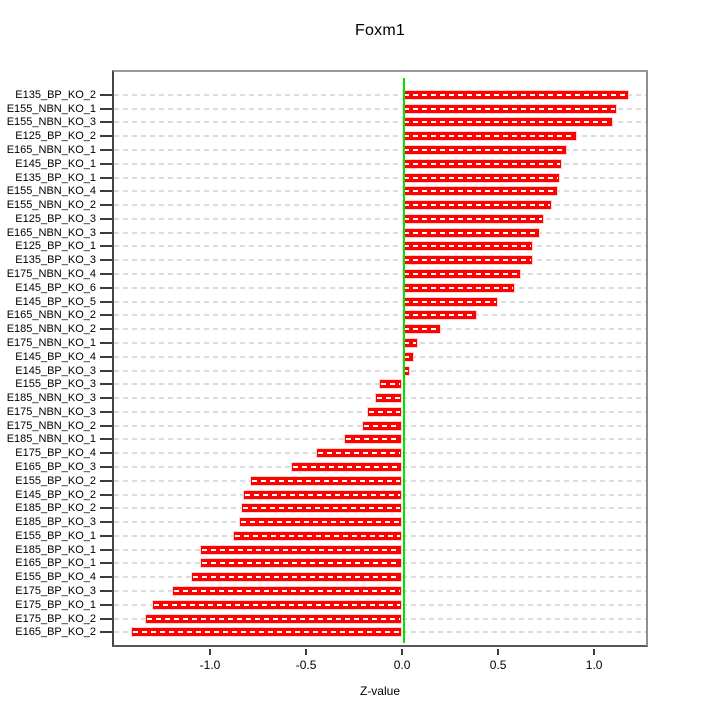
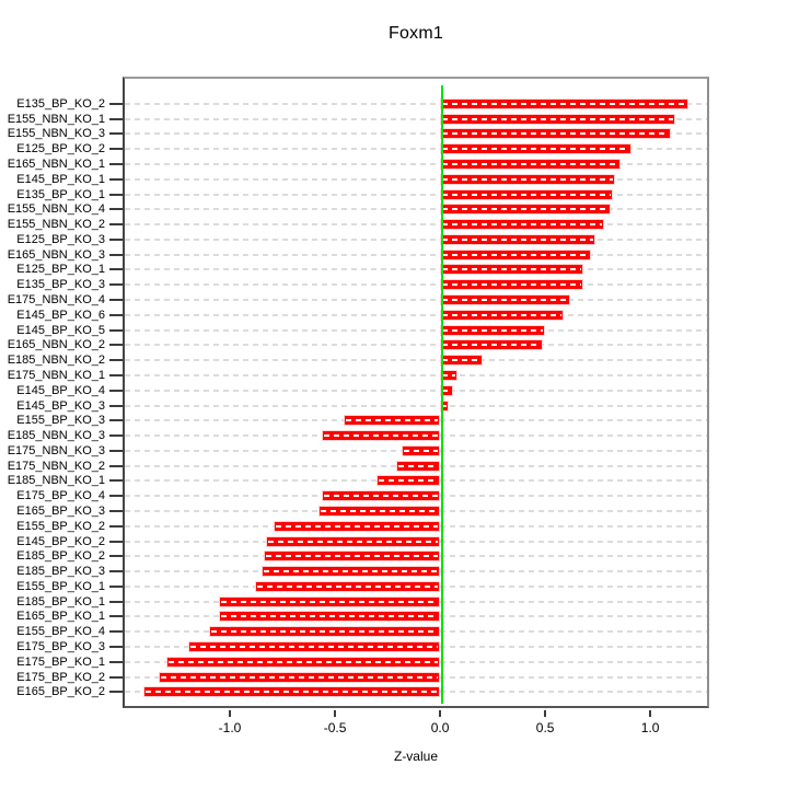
E165_NBN_KO_2: 0.38 -> 0.48
E155_BP_KO_3: -0.11 -> -0.45
E185_NBN_KO_3: -0.13 -> -0.55
E175_BP_KO_4: -0.44 -> -0.55
